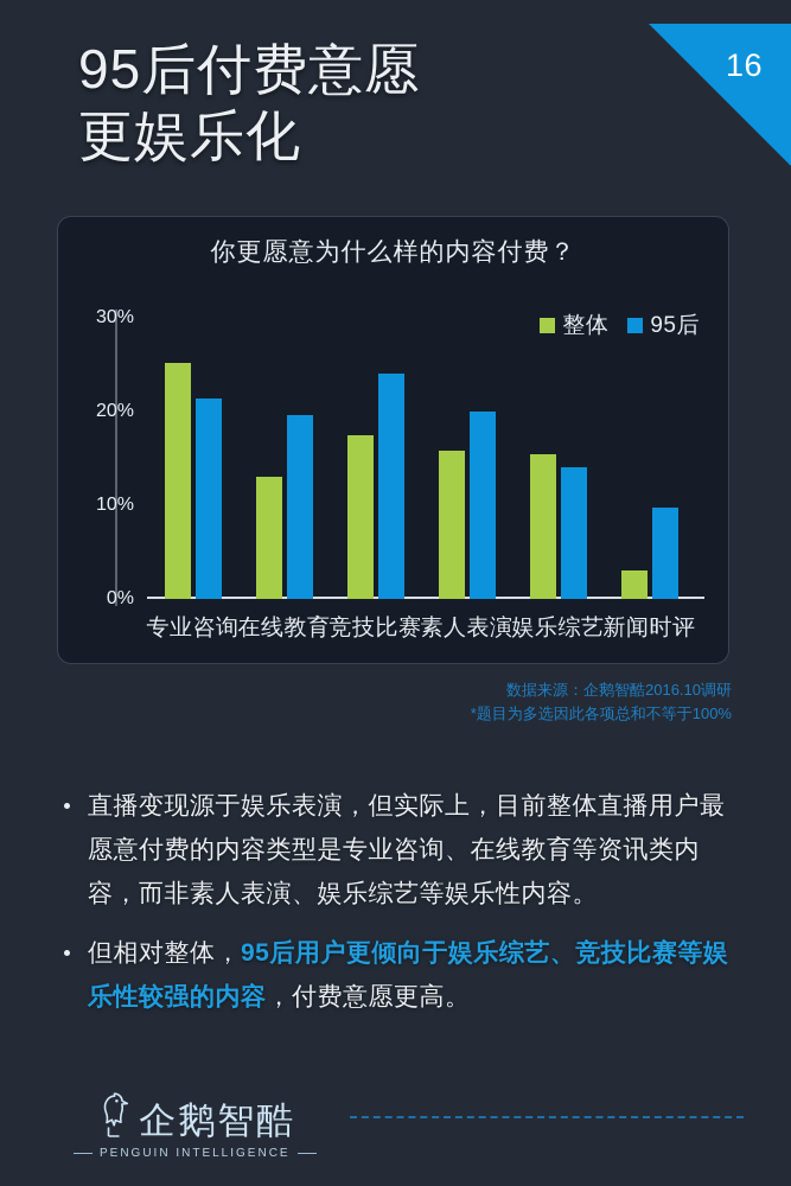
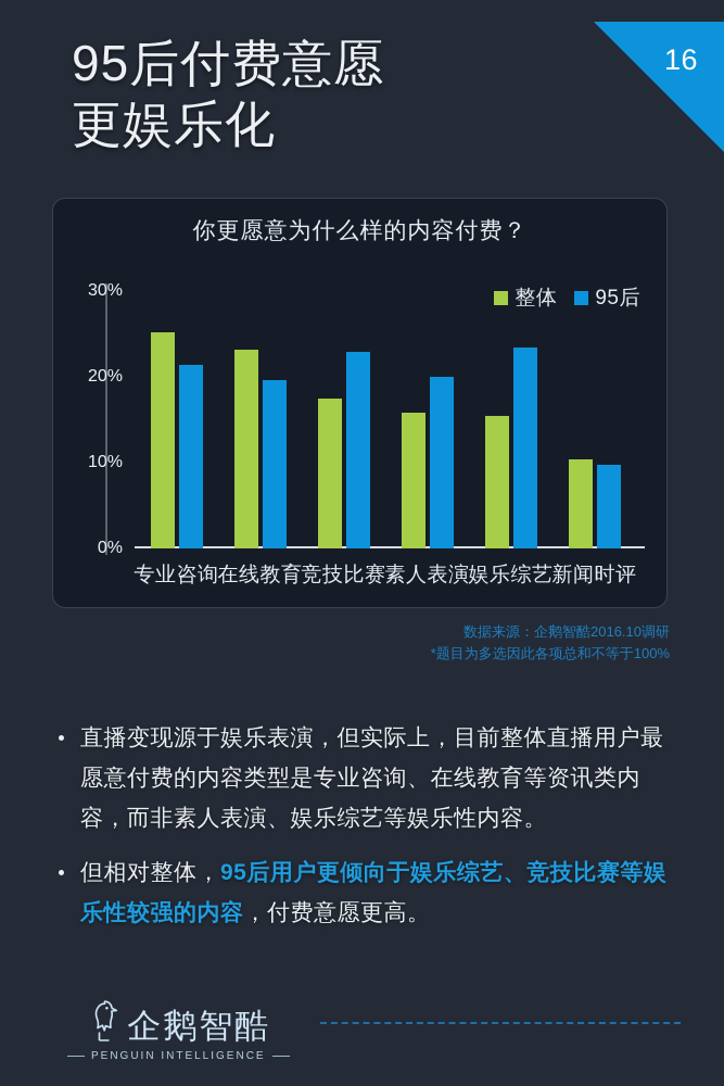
整体/在线教育: 13% -> 23%
95后/竞技比赛: 24% -> 23%
95后/娱乐综艺: 14% -> 23%
整体/新闻时评: 3% -> 10%
